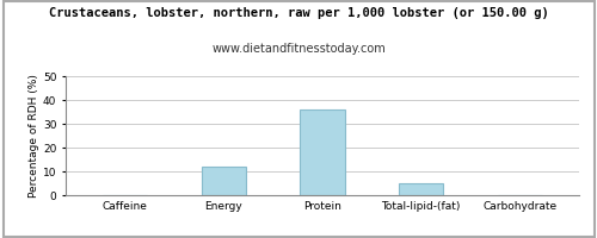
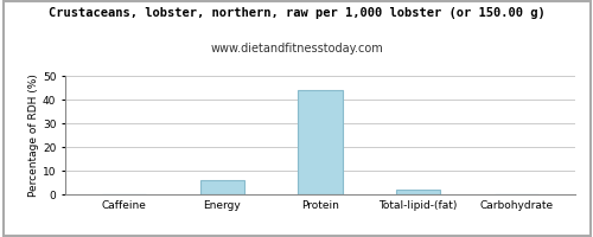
Energy: 12 -> 6
Protein: 36 -> 44
Total-lipid-(fat): 5 -> 2
